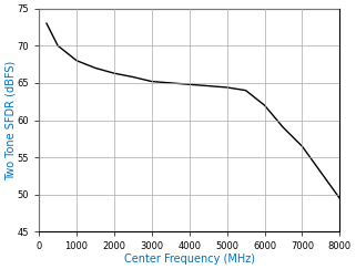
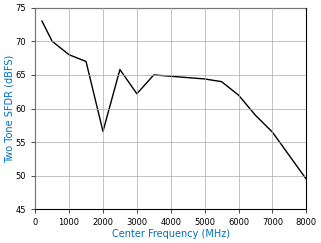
2000: 66.3 -> 56.6
3000: 65.2 -> 62.2
